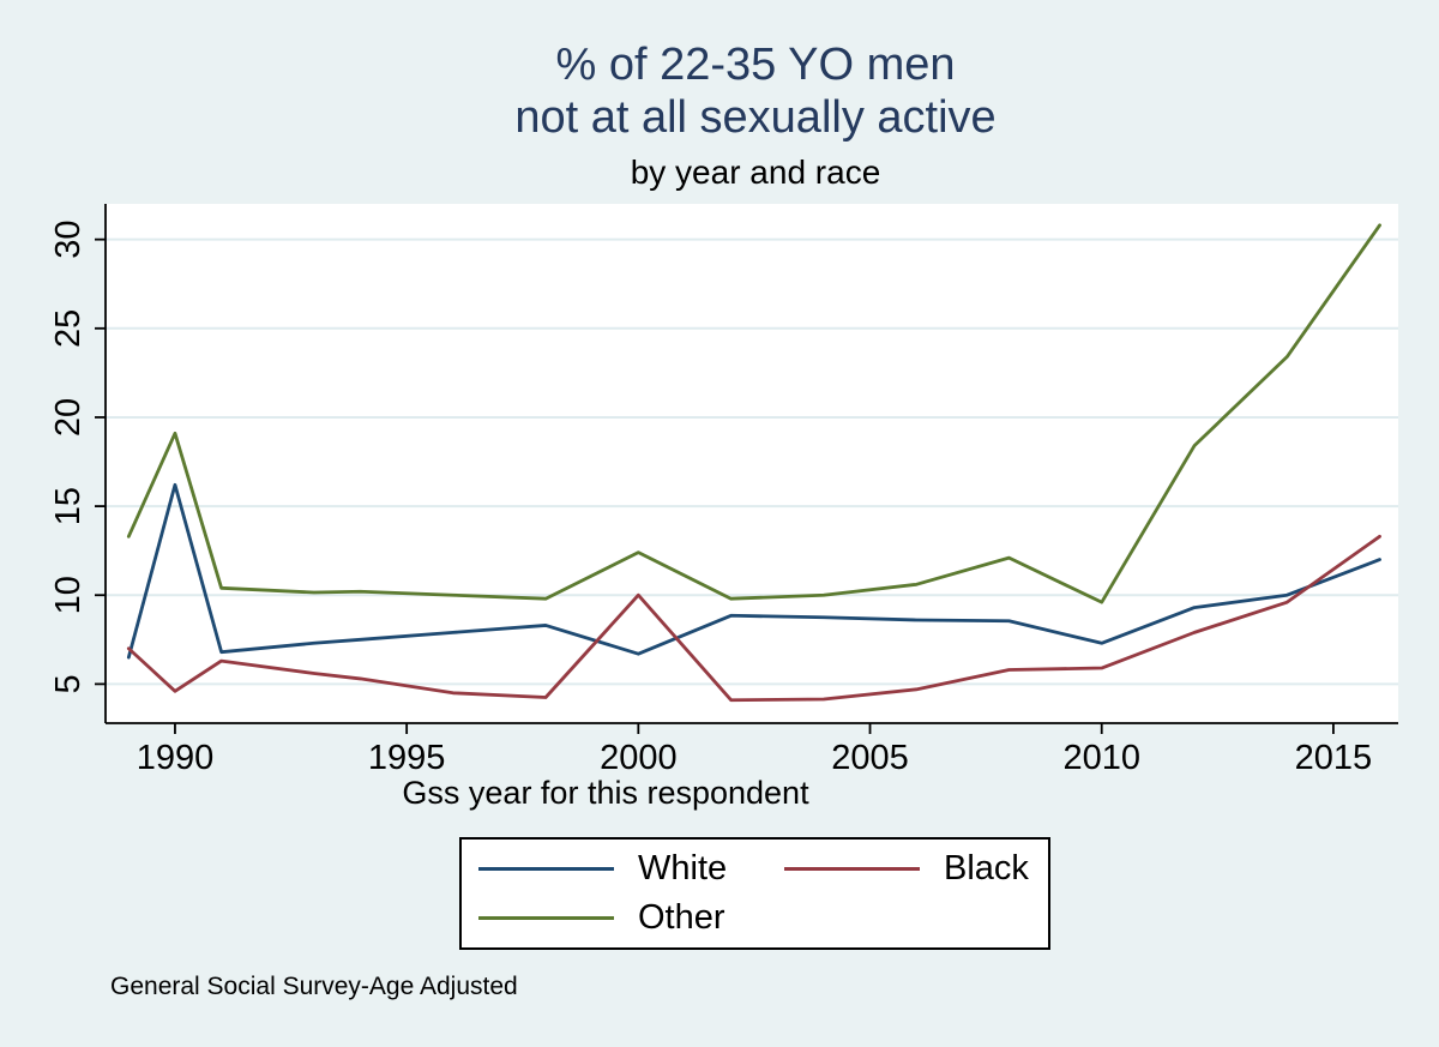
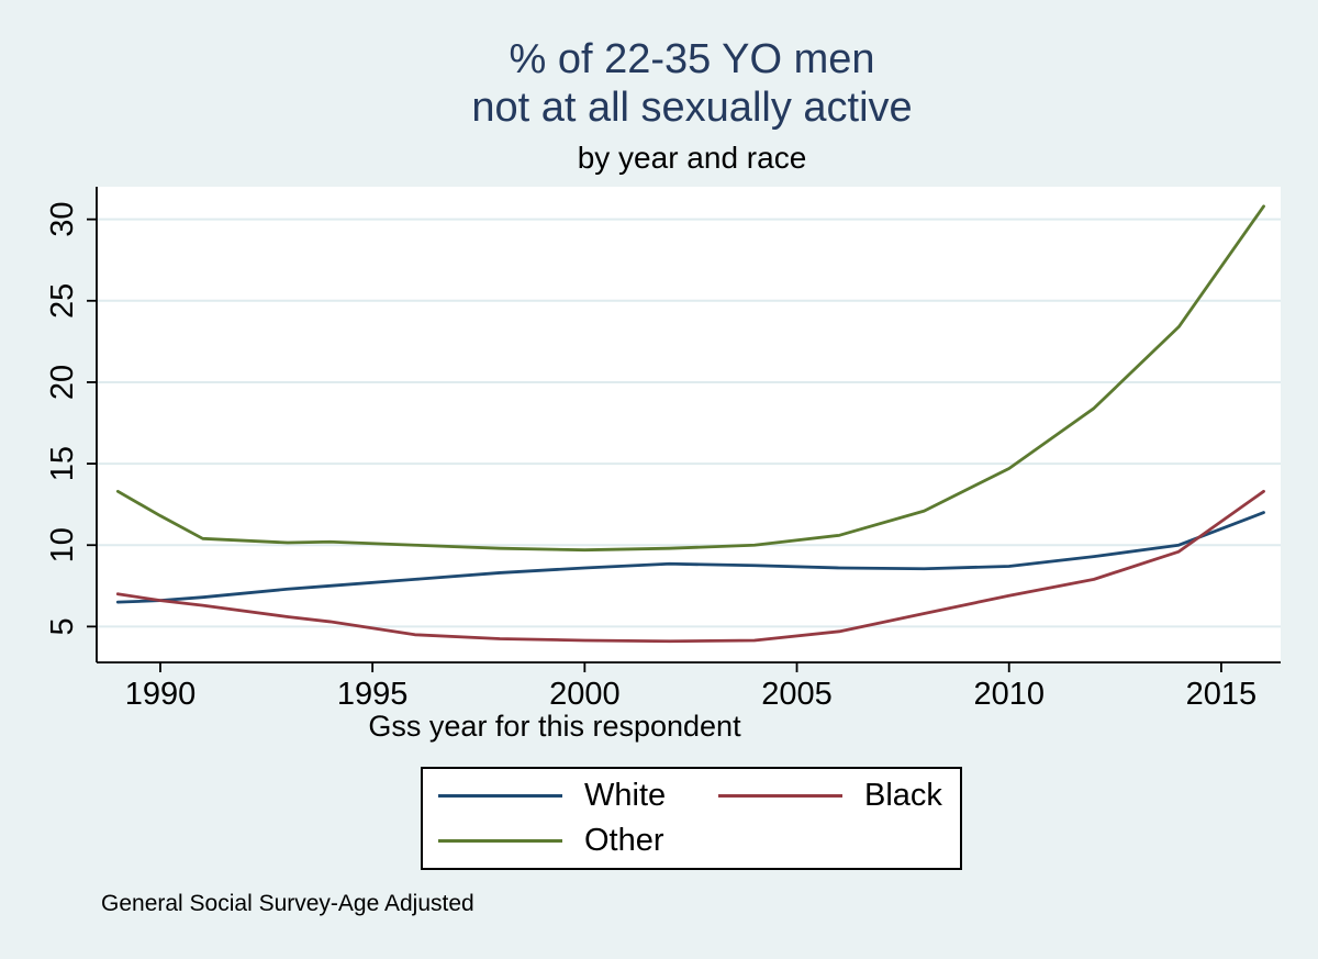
White/1990: 16.2 -> 6.6
Black/1990: 4.6 -> 6.6
Other/1990: 19.1 -> 11.8
White/2000: 6.7 -> 8.6
Black/2000: 10.0 -> 4.2
Other/2000: 12.4 -> 9.7
White/2010: 7.3 -> 8.7
Black/2010: 5.9 -> 6.9
Other/2010: 9.6 -> 14.7
